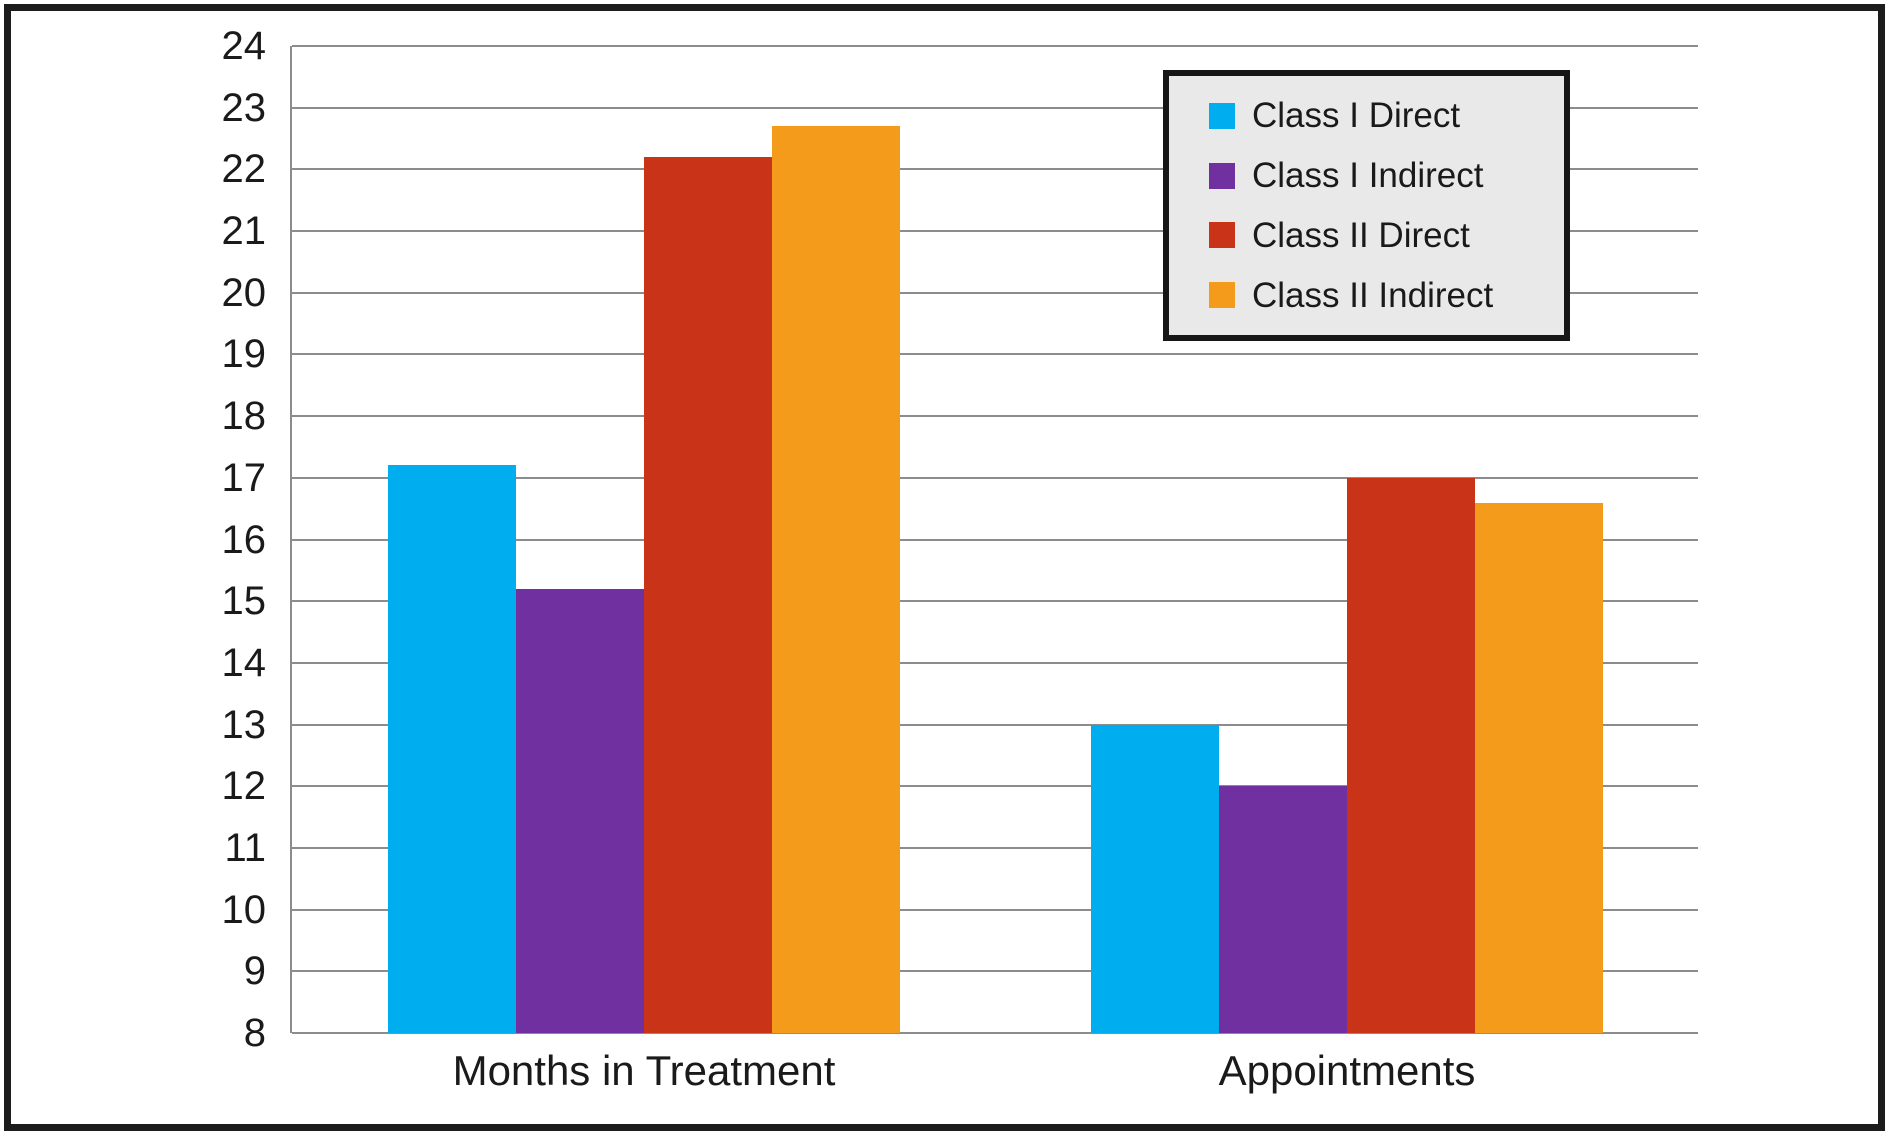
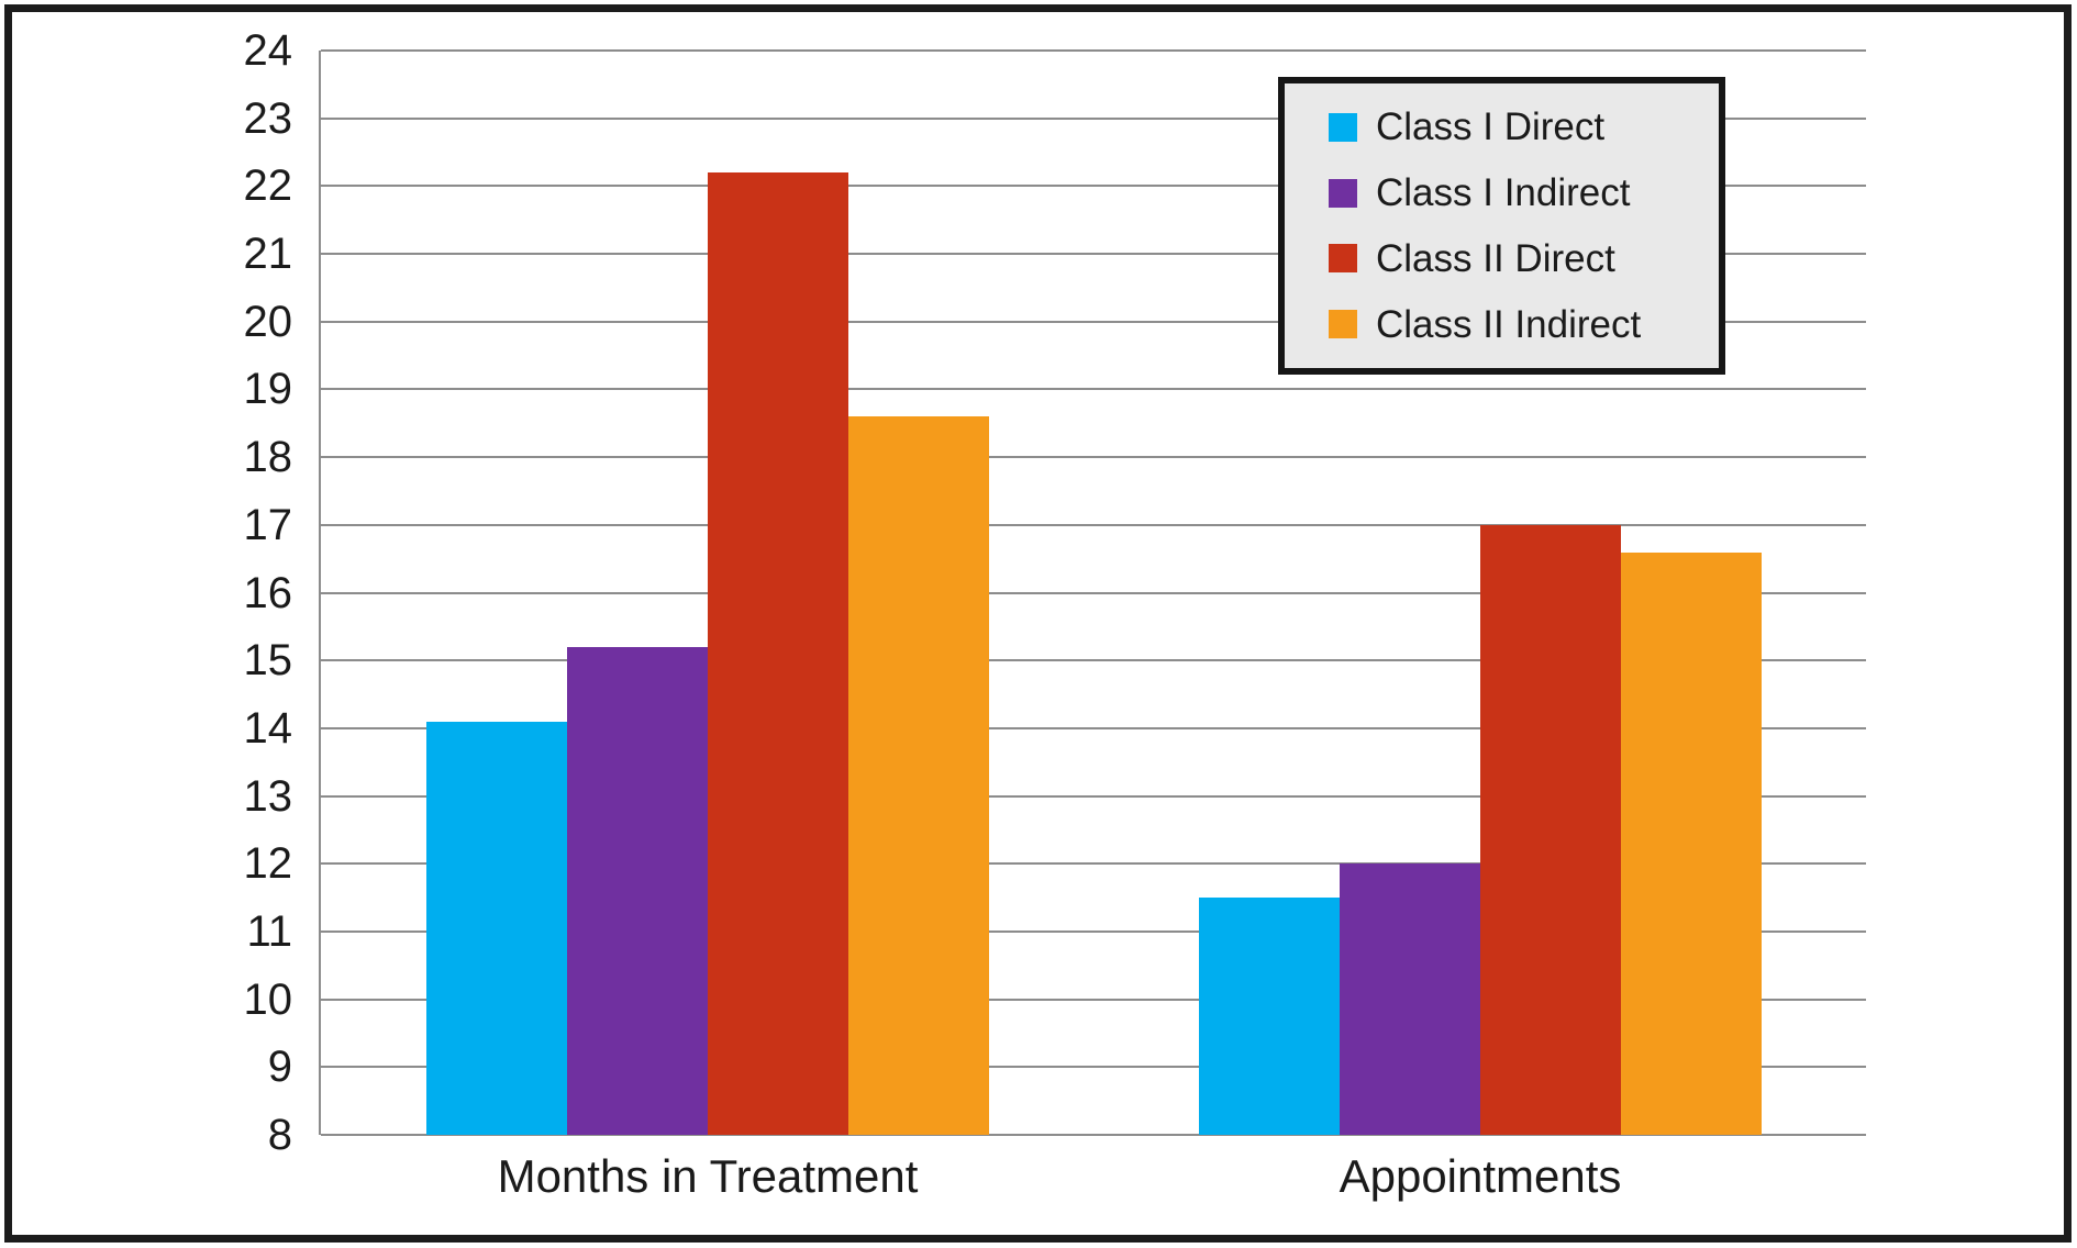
Class I Direct/Months in Treatment: 17.2 -> 14.1
Class II Indirect/Months in Treatment: 22.7 -> 18.6
Class I Direct/Appointments: 13.0 -> 11.5
